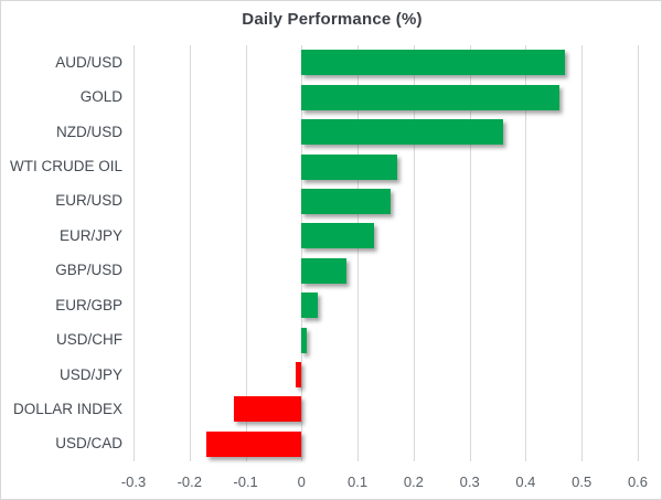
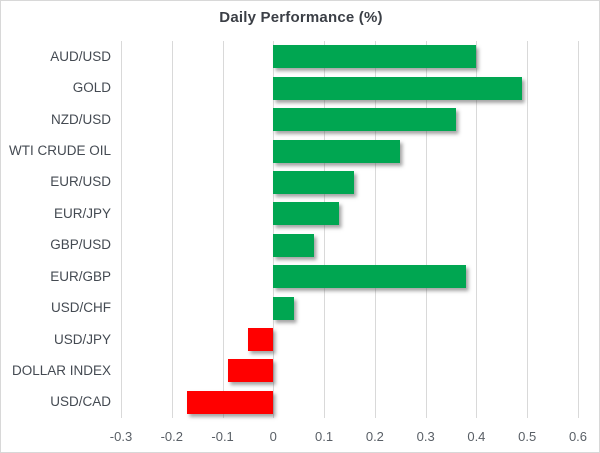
AUD/USD: 0.47 -> 0.40
GOLD: 0.46 -> 0.49
WTI CRUDE OIL: 0.17 -> 0.25
EUR/GBP: 0.03 -> 0.38
USD/CHF: 0.01 -> 0.04
USD/JPY: -0.01 -> -0.05
DOLLAR INDEX: -0.12 -> -0.09
